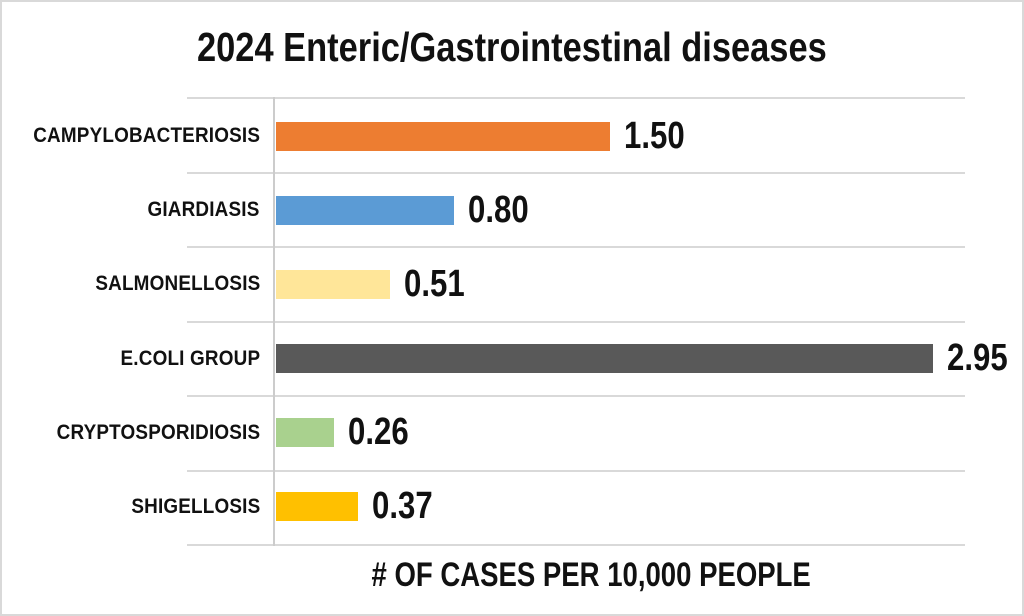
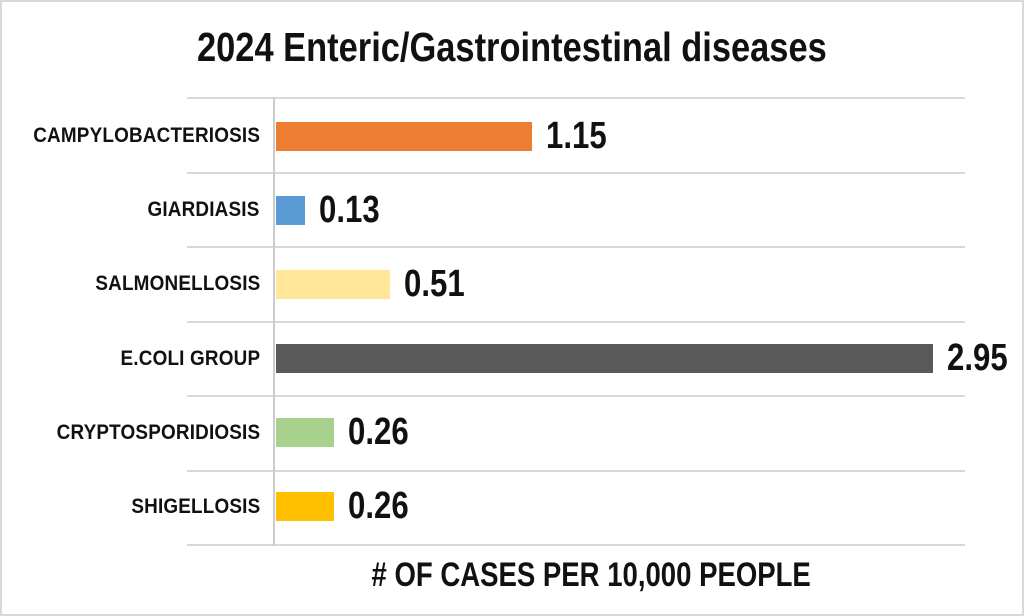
CAMPYLOBACTERIOSIS: 1.50 -> 1.15
GIARDIASIS: 0.80 -> 0.13
SHIGELLOSIS: 0.37 -> 0.26
